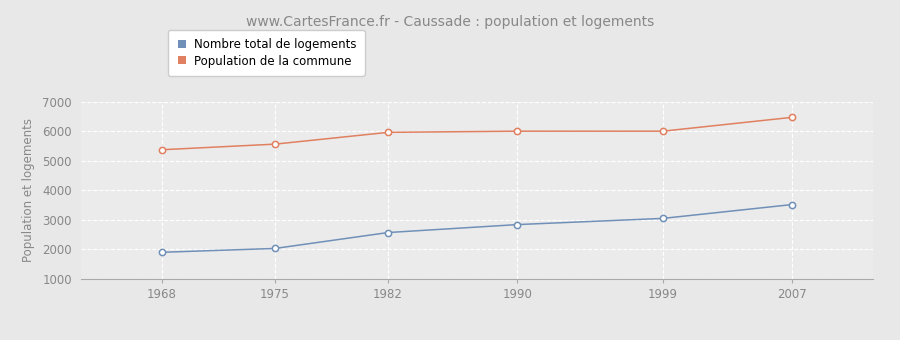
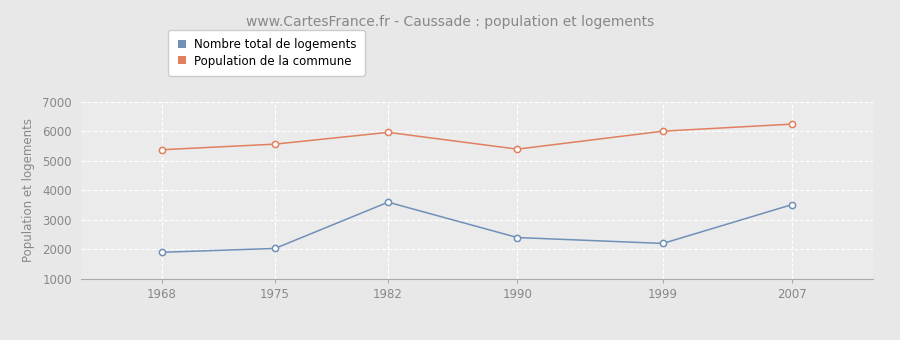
Nombre total de logements/1982: 2570 -> 3600
Nombre total de logements/1990: 2840 -> 2400
Population de la commune/1990: 6010 -> 5400
Nombre total de logements/1999: 3050 -> 2200
Population de la commune/2007: 6480 -> 6250
